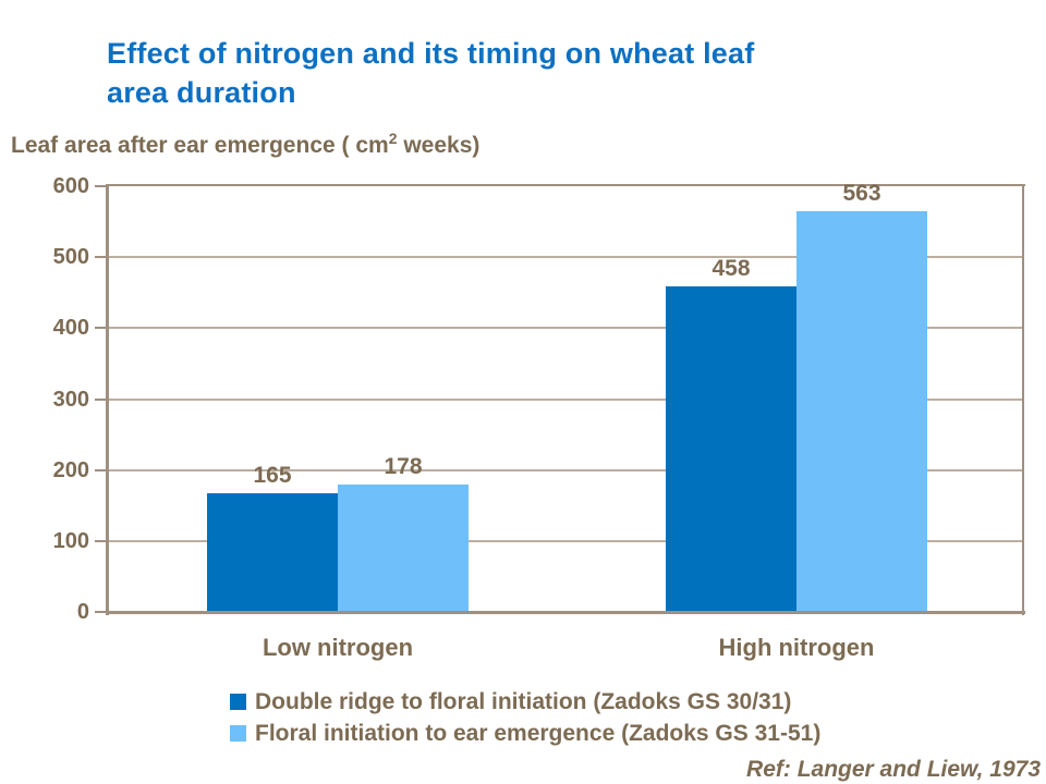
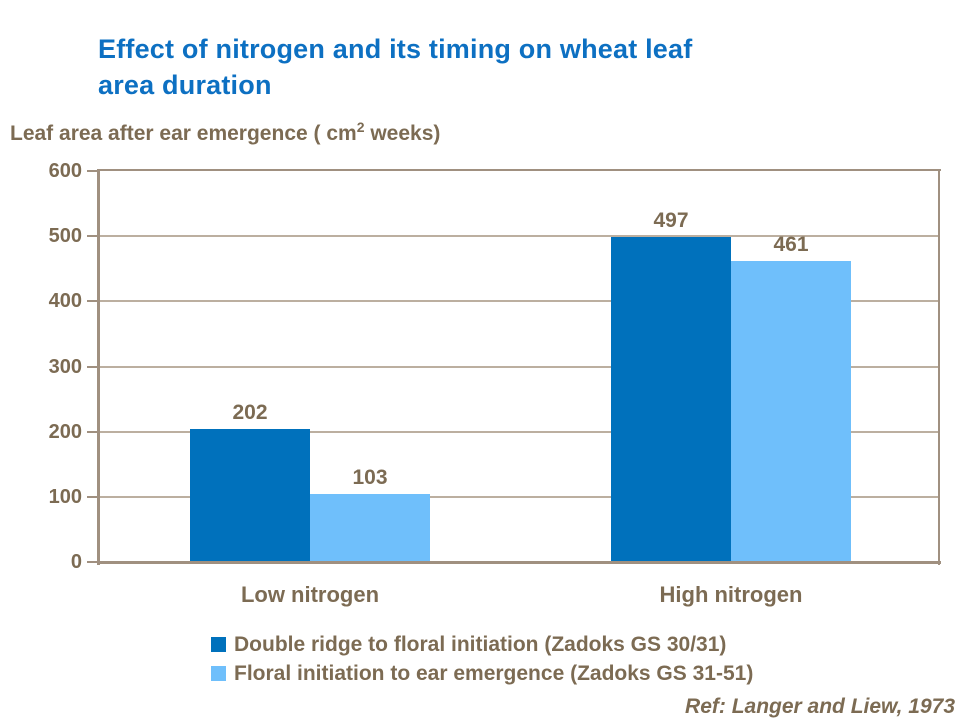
Double ridge to floral initiation (Zadoks GS 30/31)/Low nitrogen: 165 -> 202
Floral initiation to ear emergence (Zadoks GS 31-51)/Low nitrogen: 178 -> 103
Double ridge to floral initiation (Zadoks GS 30/31)/High nitrogen: 458 -> 497
Floral initiation to ear emergence (Zadoks GS 31-51)/High nitrogen: 563 -> 461
